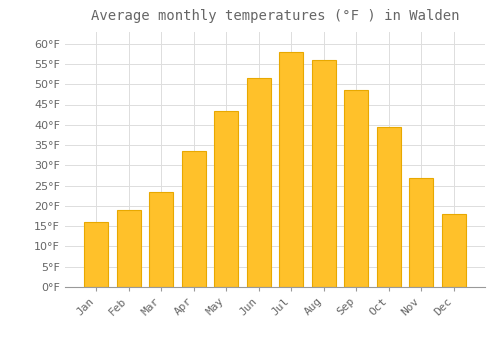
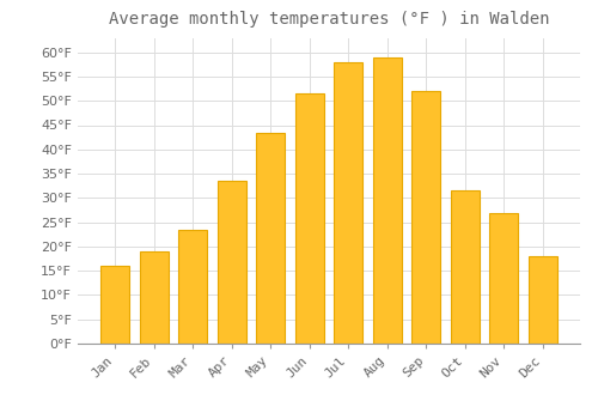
Aug: 56.0°F -> 59.0°F
Sep: 48.5°F -> 52.0°F
Oct: 39.5°F -> 31.5°F
